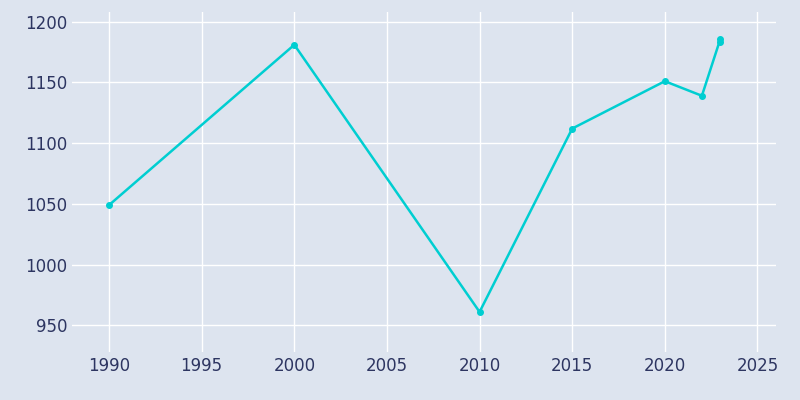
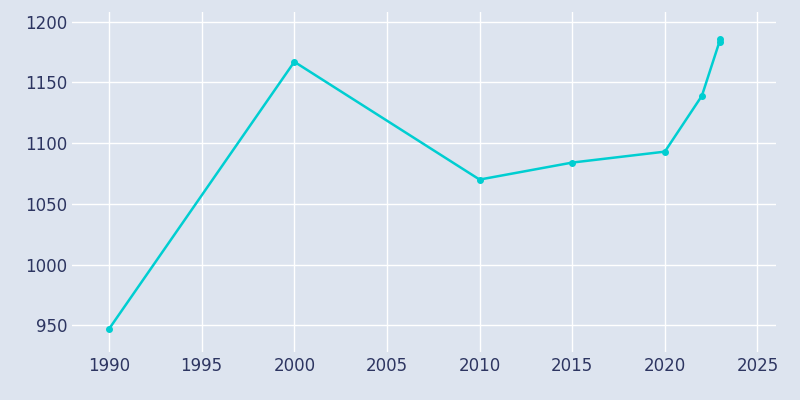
1990: 1049 -> 947
2000: 1181 -> 1167
2010: 961 -> 1070
2015: 1112 -> 1084
2020: 1151 -> 1093
